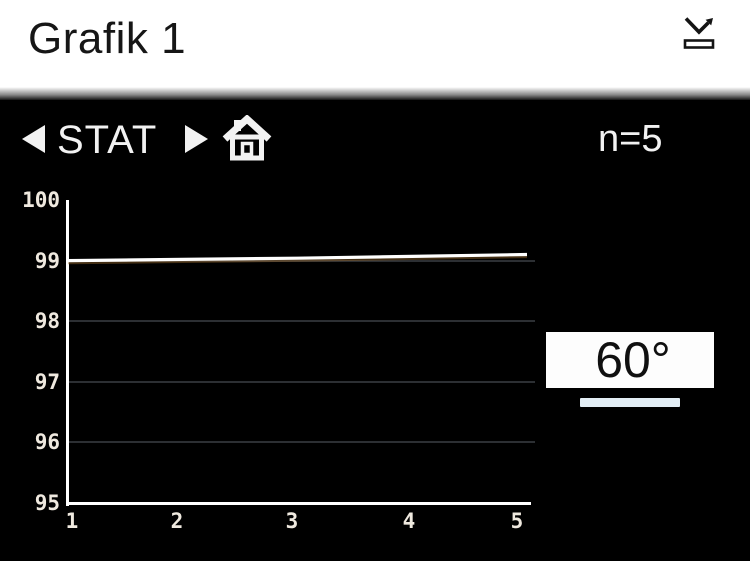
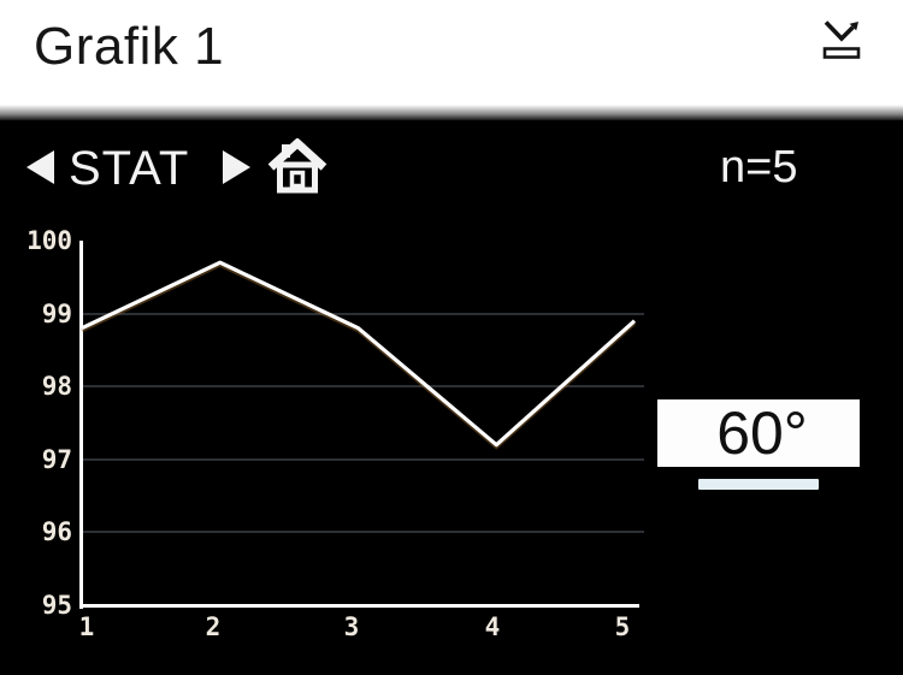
1: 99.0 -> 98.8
2: 99.0 -> 99.7
3: 99.0 -> 98.8
4: 99.1 -> 97.2
5: 99.1 -> 98.9
